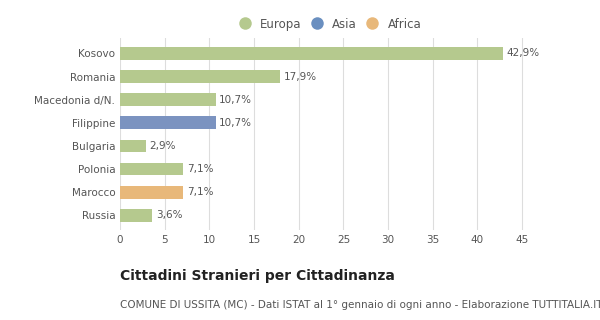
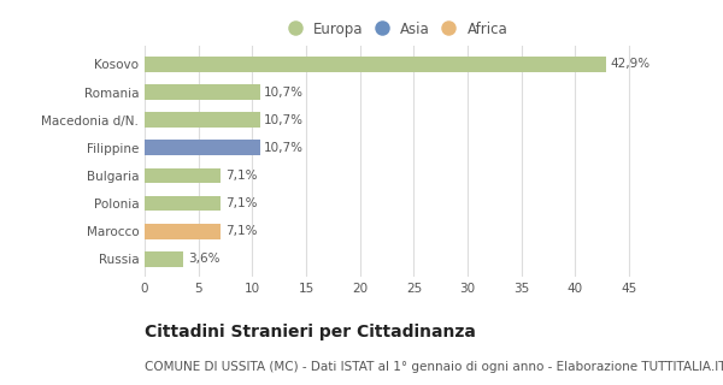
Romania: 17,9% -> 10,7%
Bulgaria: 2,9% -> 7,1%
